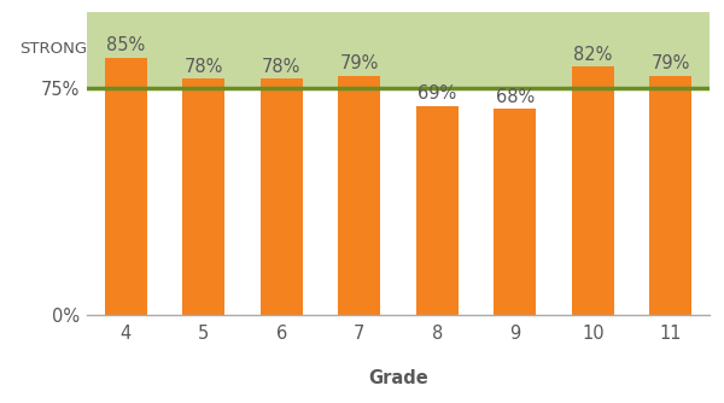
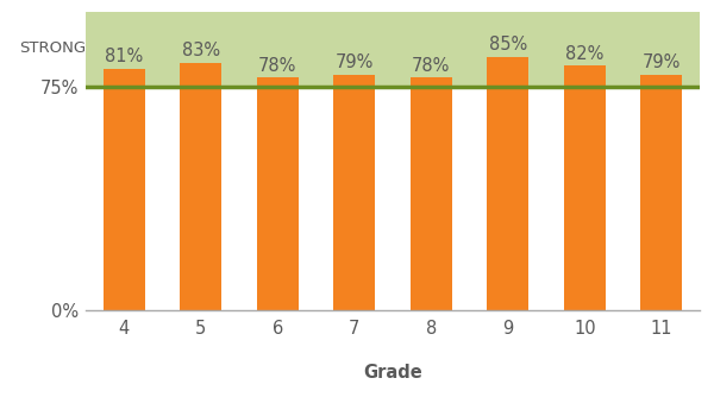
4: 85% -> 81%
5: 78% -> 83%
8: 69% -> 78%
9: 68% -> 85%
